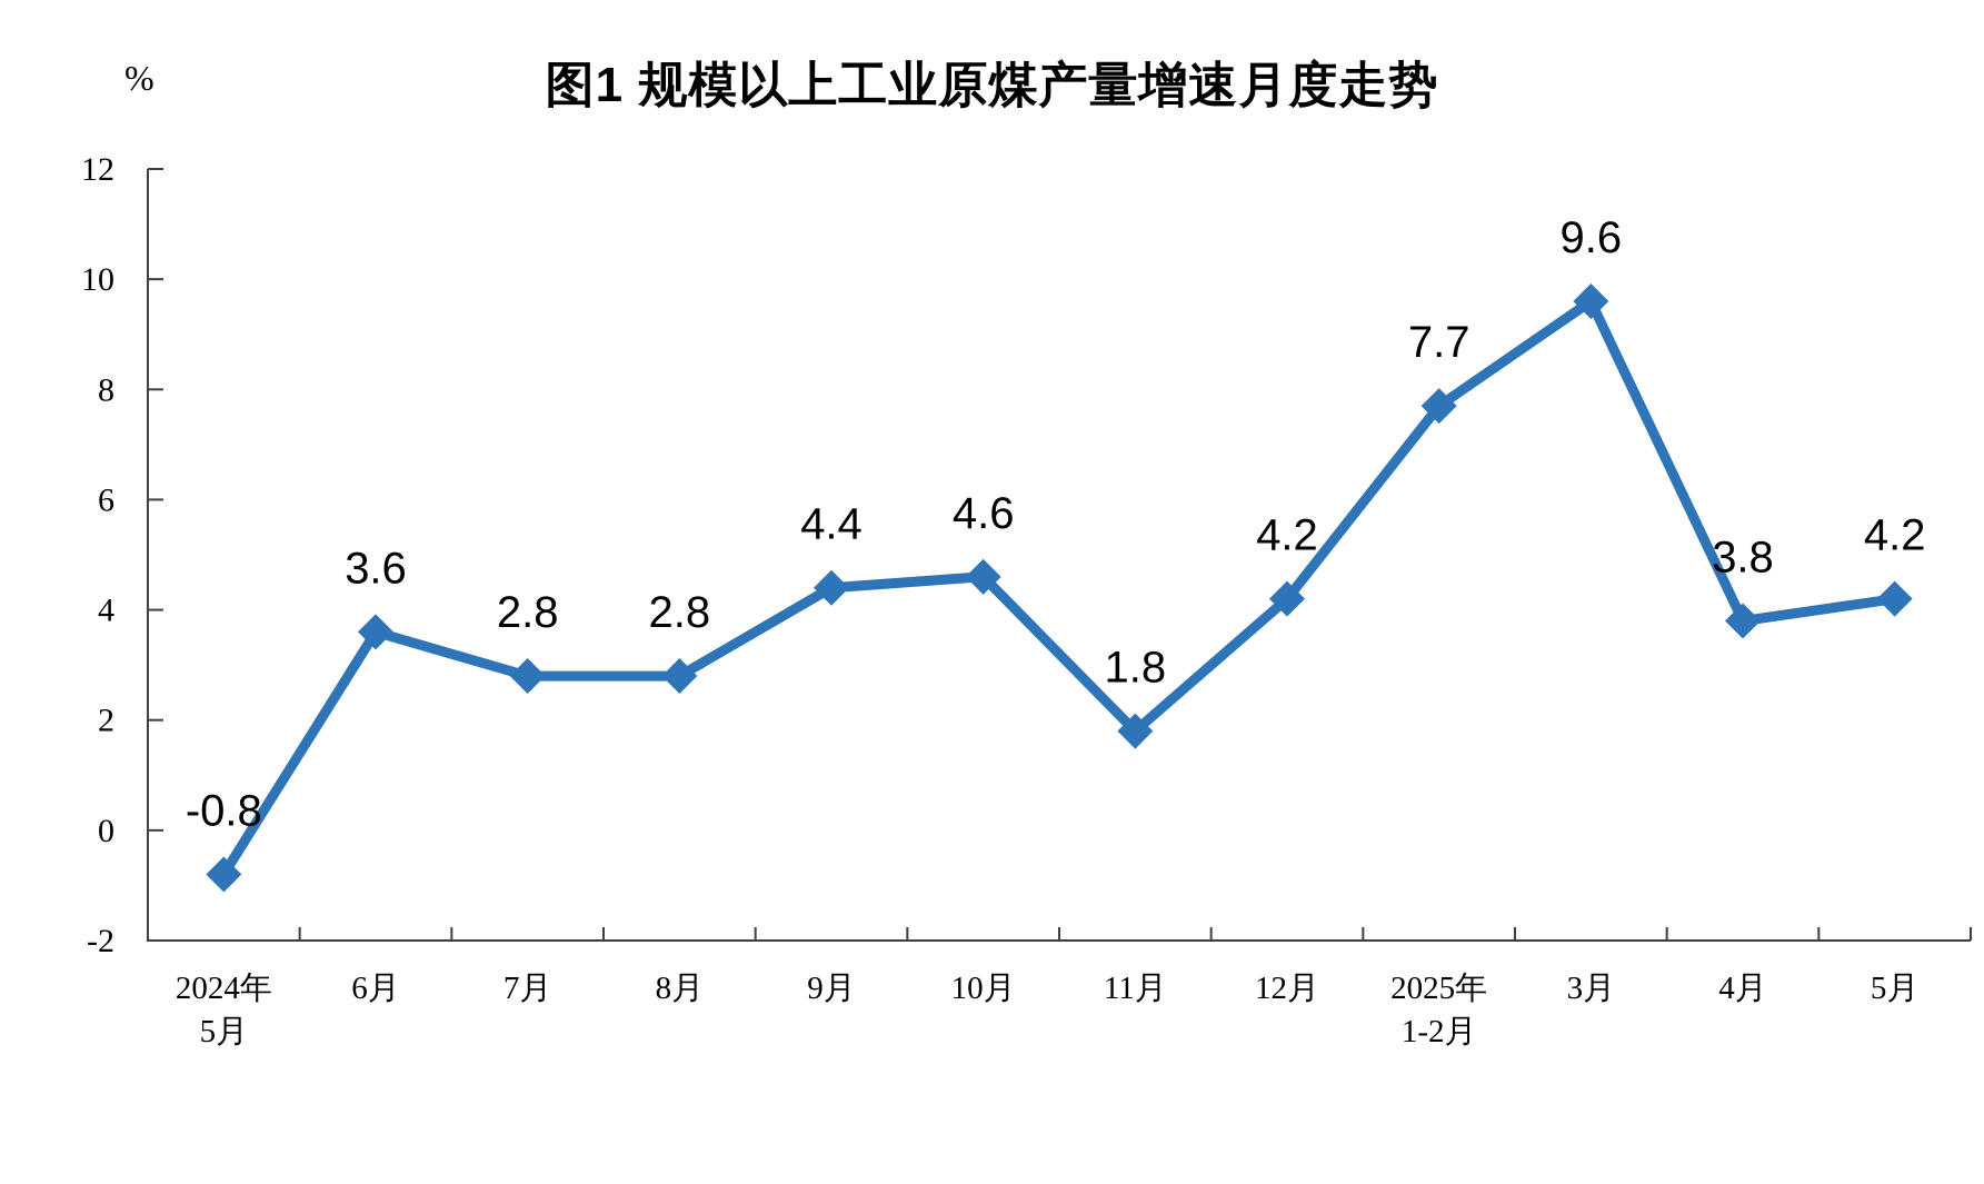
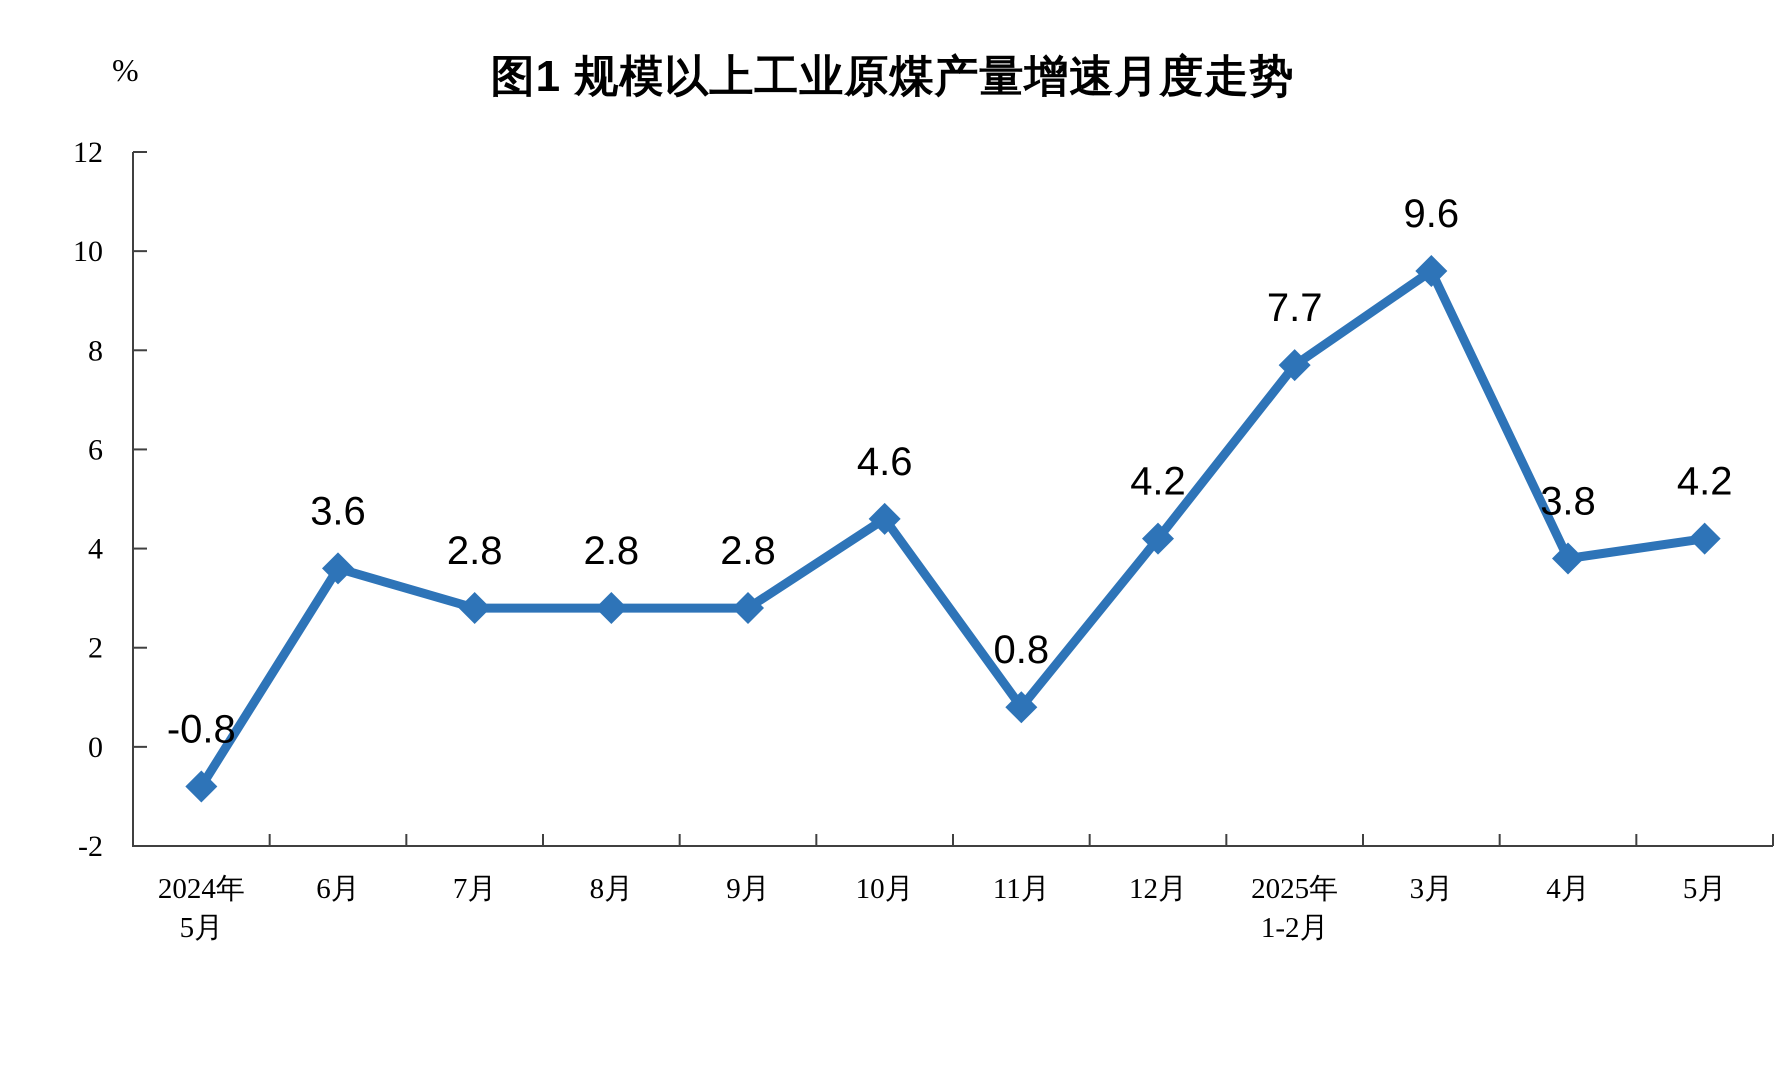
9月: 4.4 -> 2.8
11月: 1.8 -> 0.8
